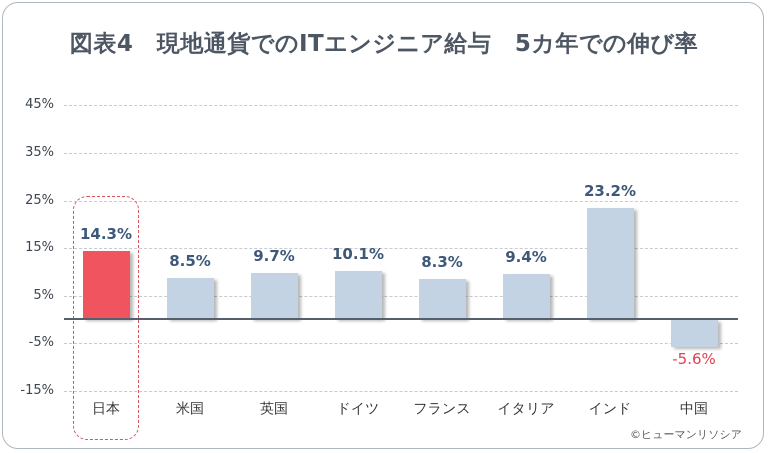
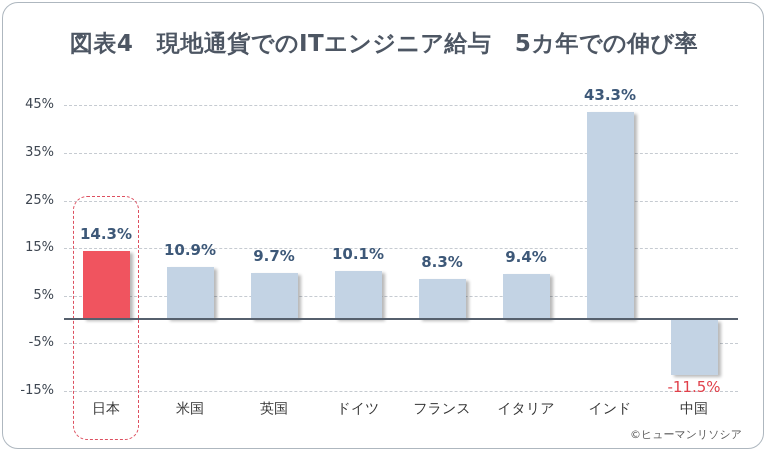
米国: 8.5% -> 10.9%
インド: 23.2% -> 43.3%
中国: -5.6% -> -11.5%
